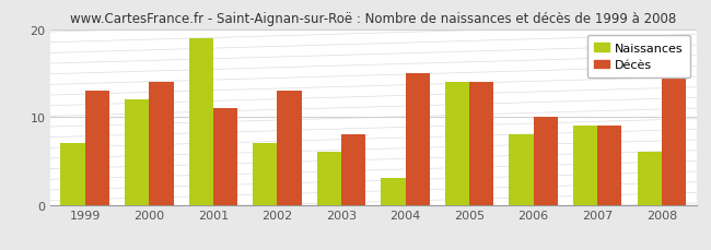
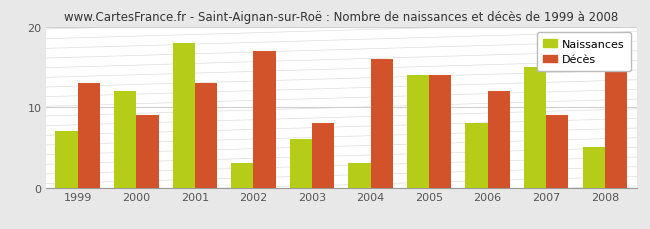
Décès/2000: 14 -> 9
Naissances/2001: 19 -> 18
Décès/2001: 11 -> 13
Naissances/2002: 7 -> 3
Décès/2002: 13 -> 17
Décès/2004: 15 -> 16
Décès/2006: 10 -> 12
Naissances/2007: 9 -> 15
Naissances/2008: 6 -> 5
